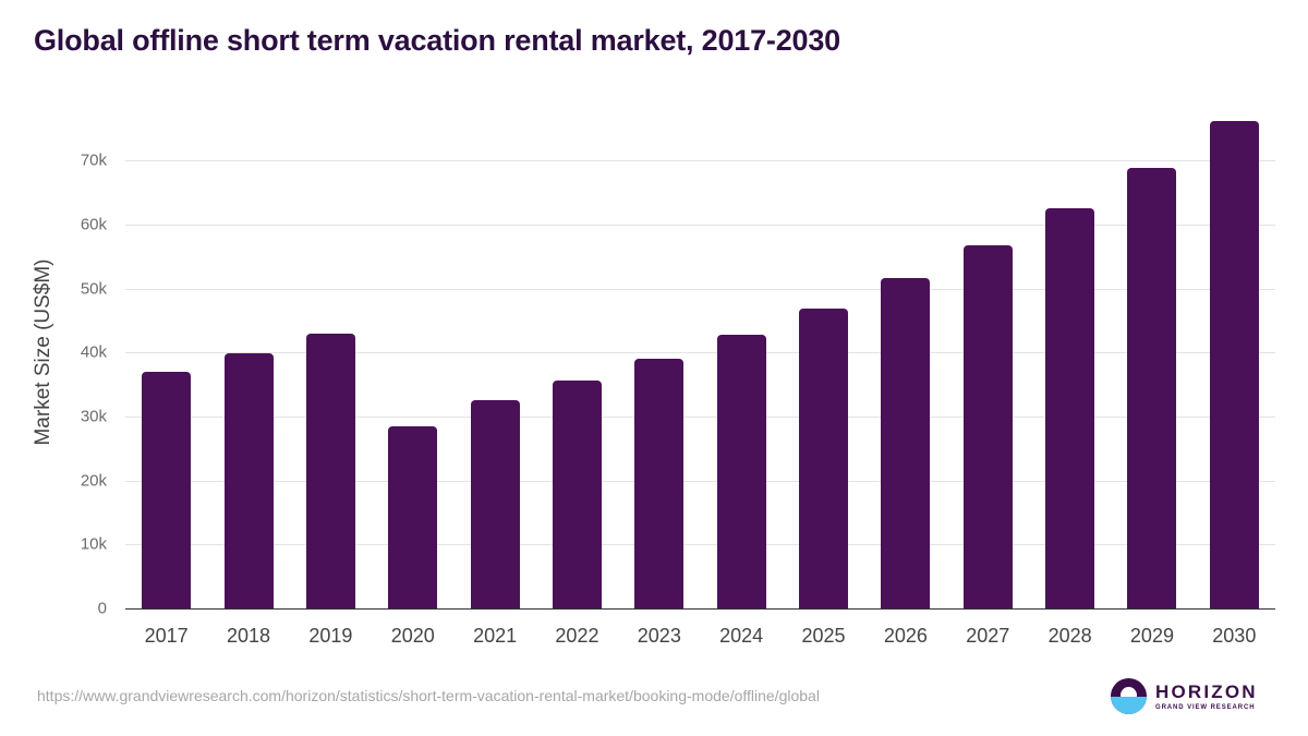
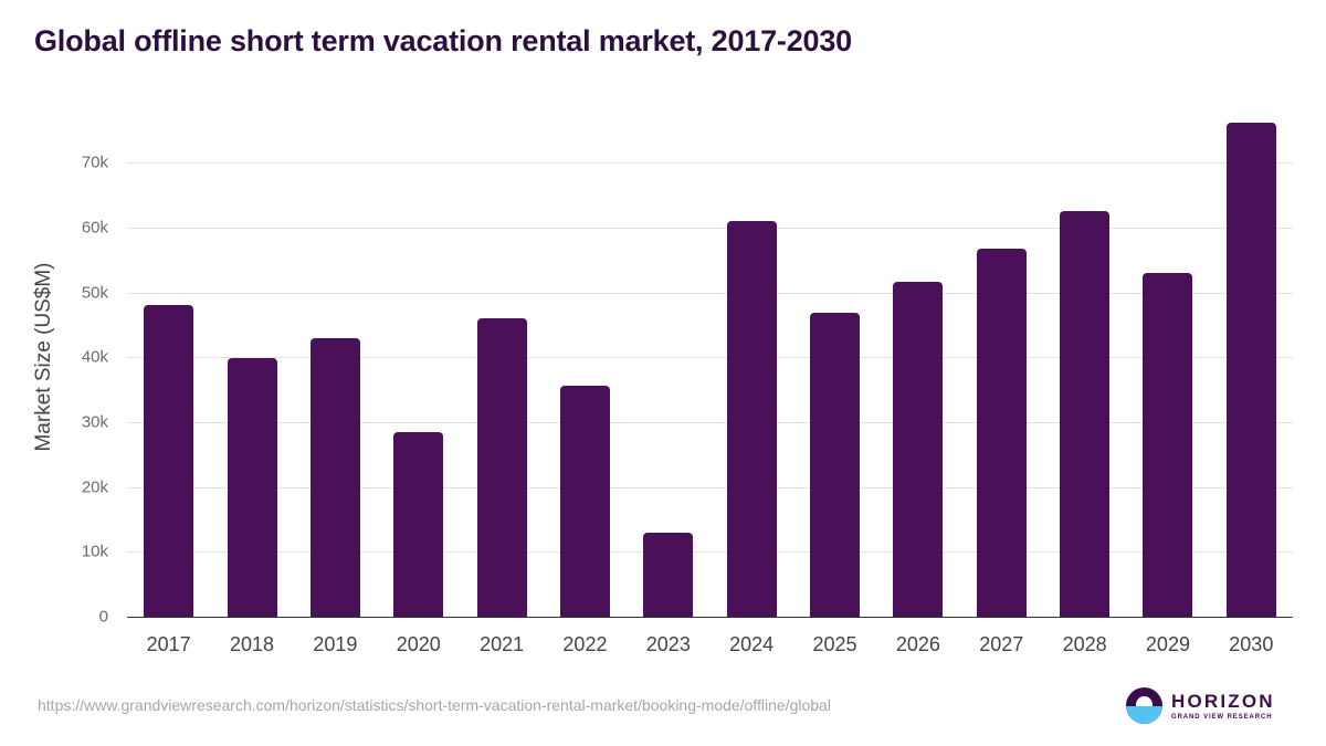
2017: 37k -> 48k
2021: 32k -> 46k
2023: 39k -> 13k
2024: 43k -> 61k
2029: 69k -> 53k
